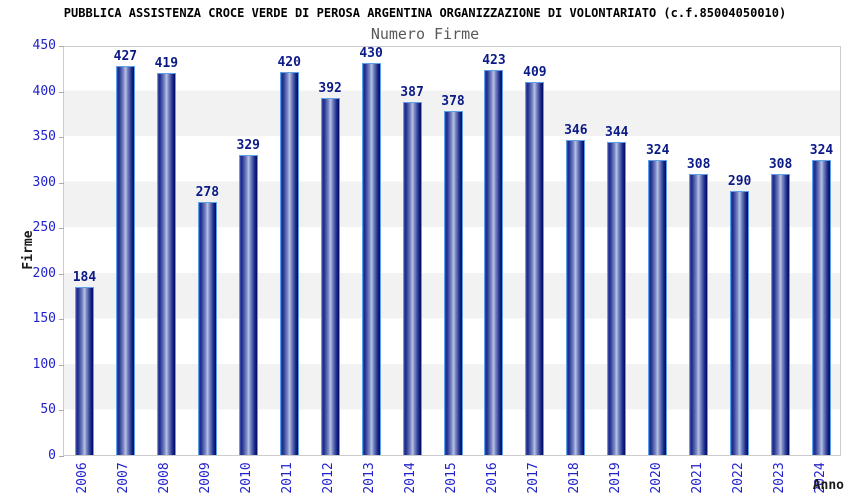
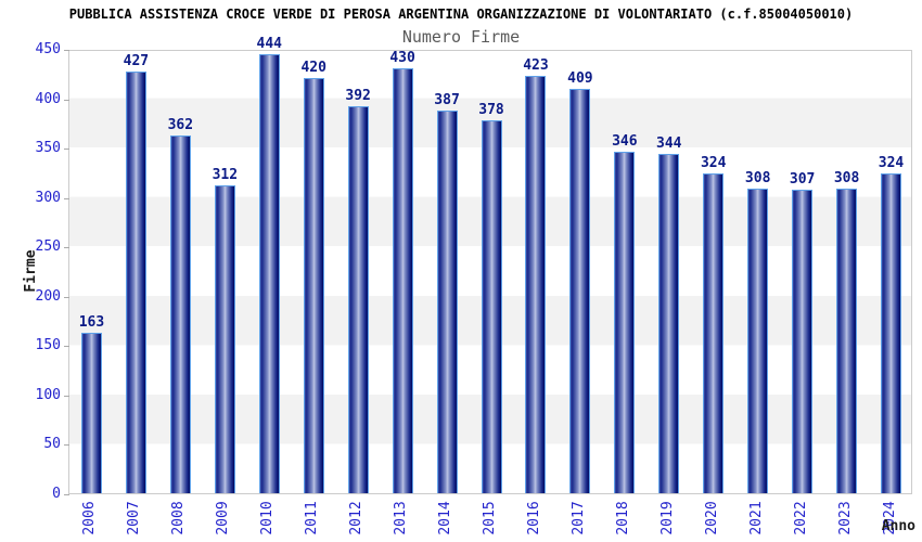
2006: 184 -> 163
2008: 419 -> 362
2009: 278 -> 312
2010: 329 -> 444
2022: 290 -> 307
